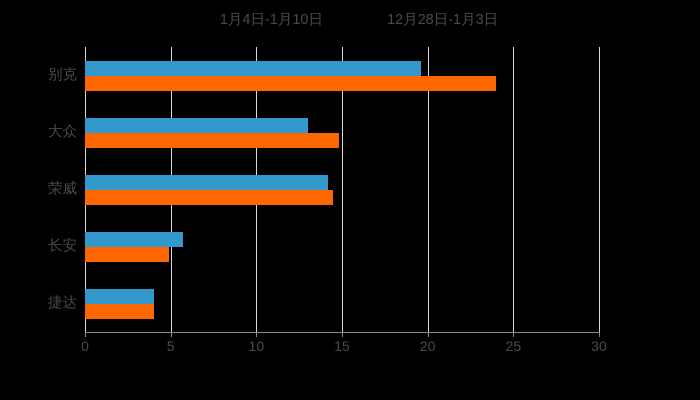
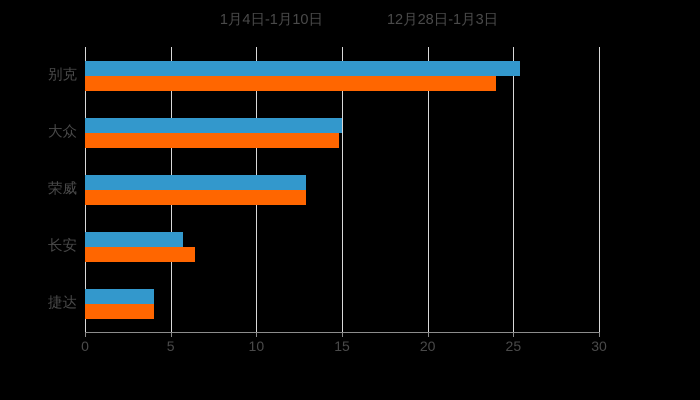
1月4日-1月10日/别克: 19.6 -> 25.4
1月4日-1月10日/大众: 13.0 -> 15.0
1月4日-1月10日/荣威: 14.2 -> 12.9
12月28日-1月3日/荣威: 14.5 -> 12.9
12月28日-1月3日/长安: 4.9 -> 6.4
